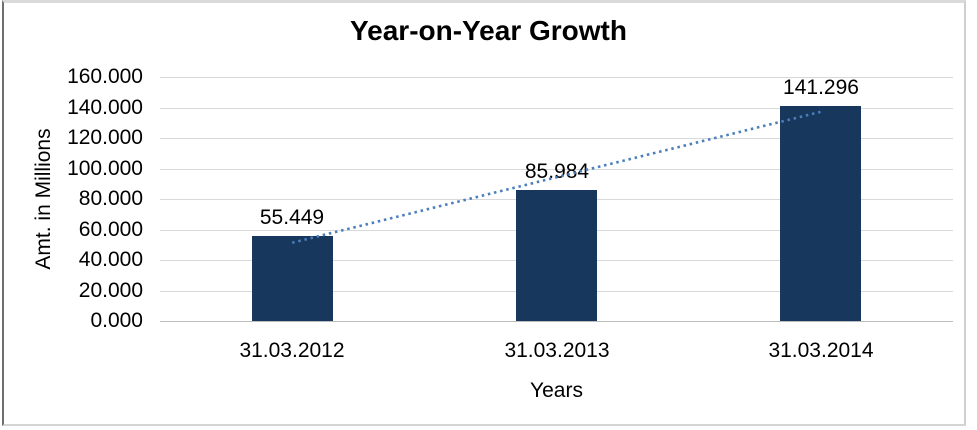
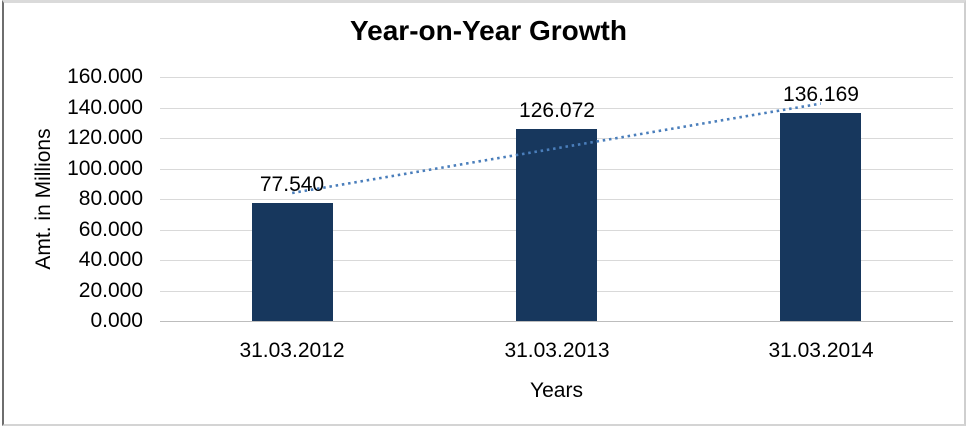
31.03.2012: 55.449 -> 77.540
31.03.2013: 85.984 -> 126.072
31.03.2014: 141.296 -> 136.169
